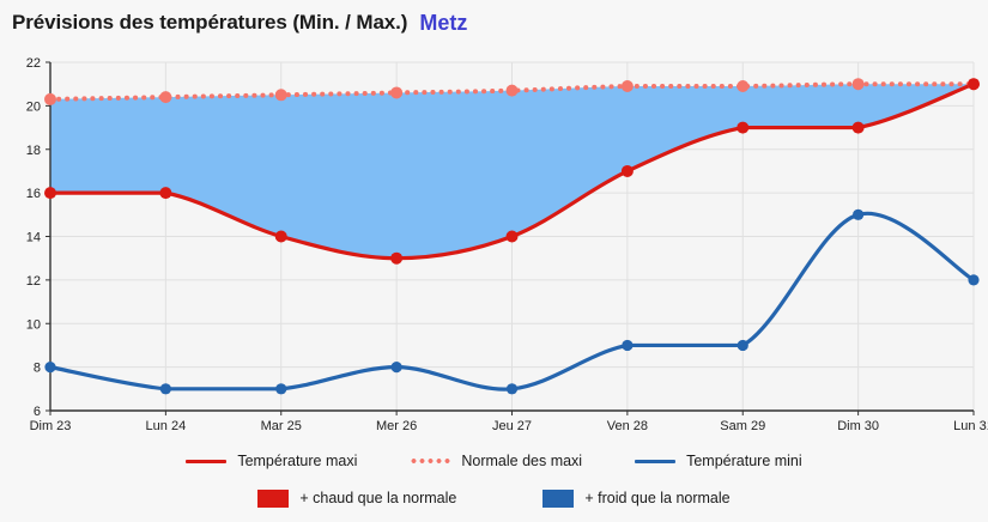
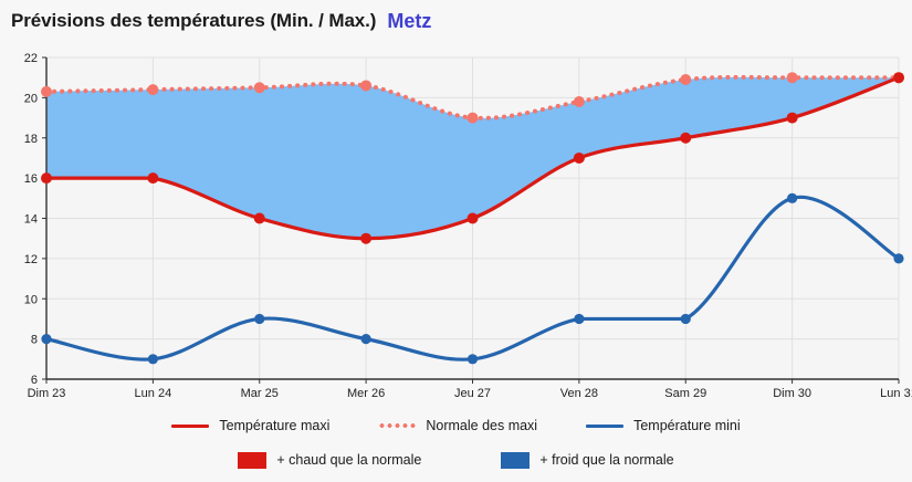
Température mini/Mar 25: 7 -> 9
Normale des maxi/Jeu 27: 20.7 -> 19.0
Normale des maxi/Ven 28: 20.9 -> 19.8
Température maxi/Sam 29: 19 -> 18
